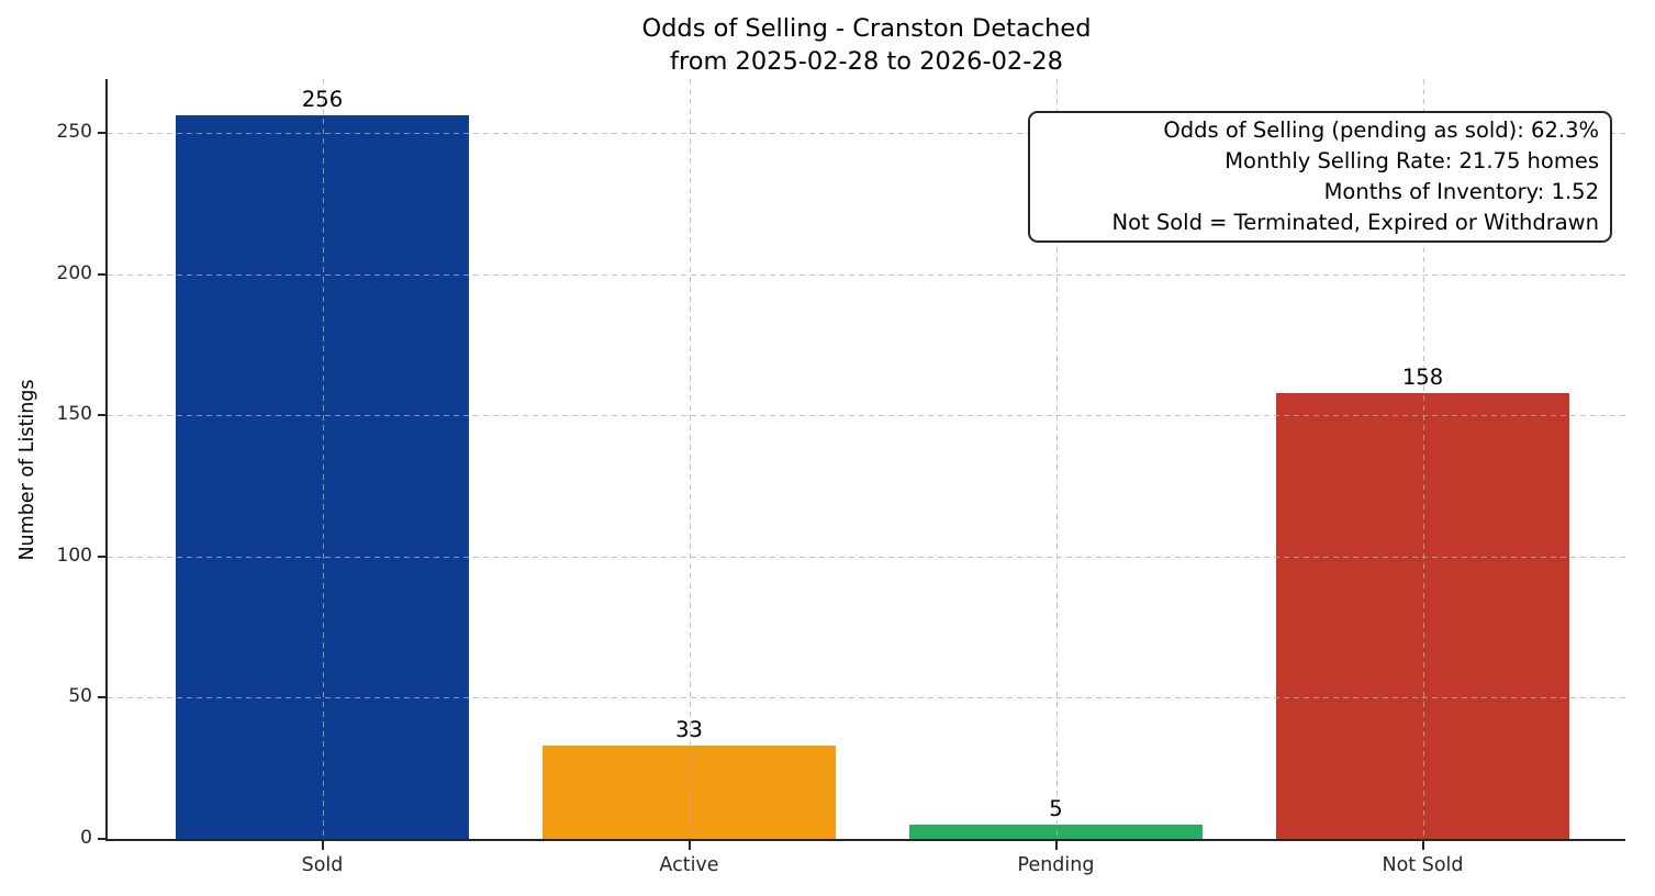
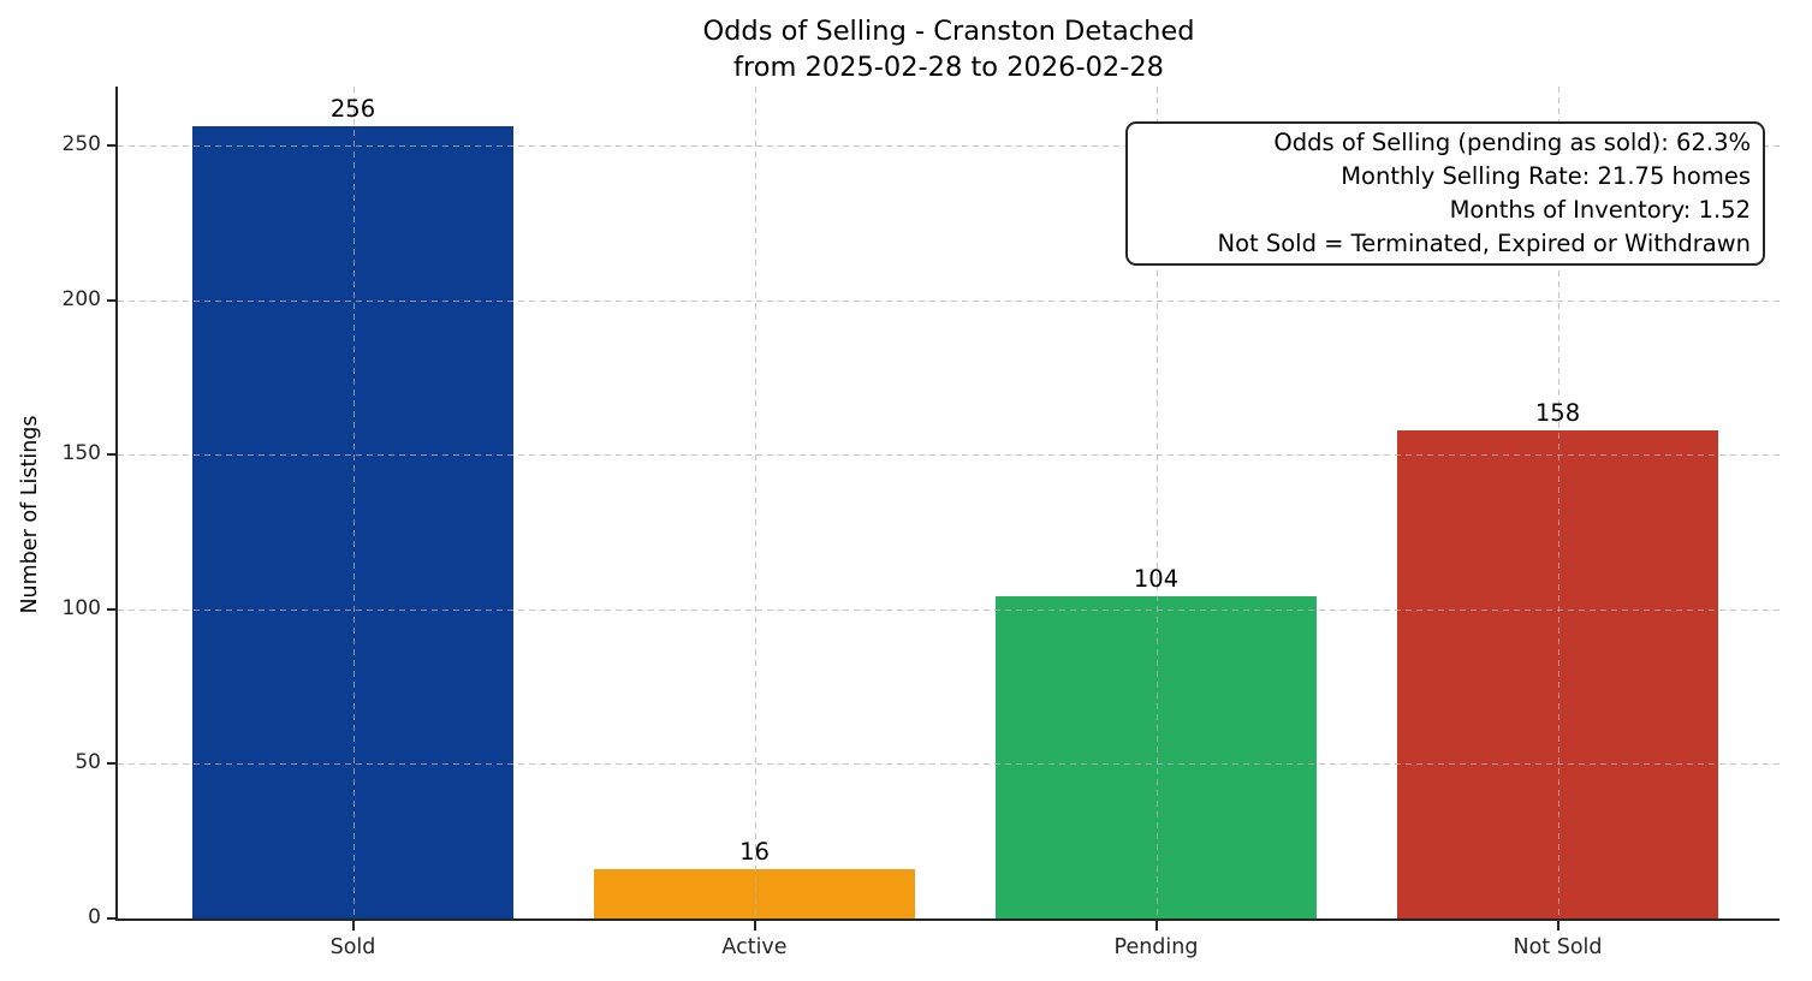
Active: 33 -> 16
Pending: 5 -> 104
